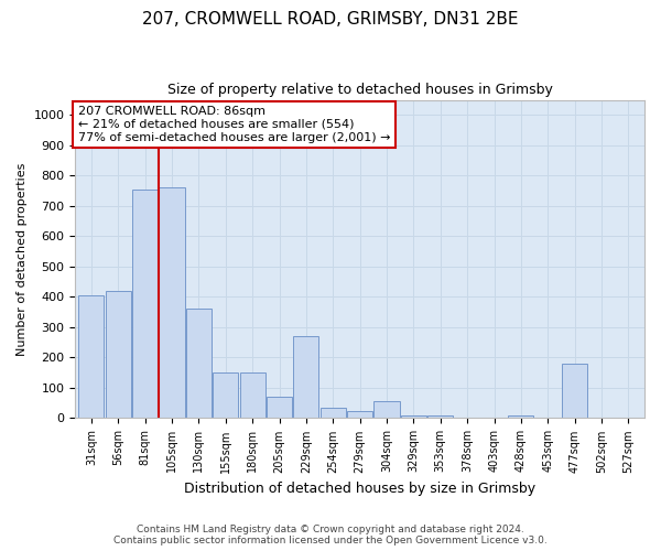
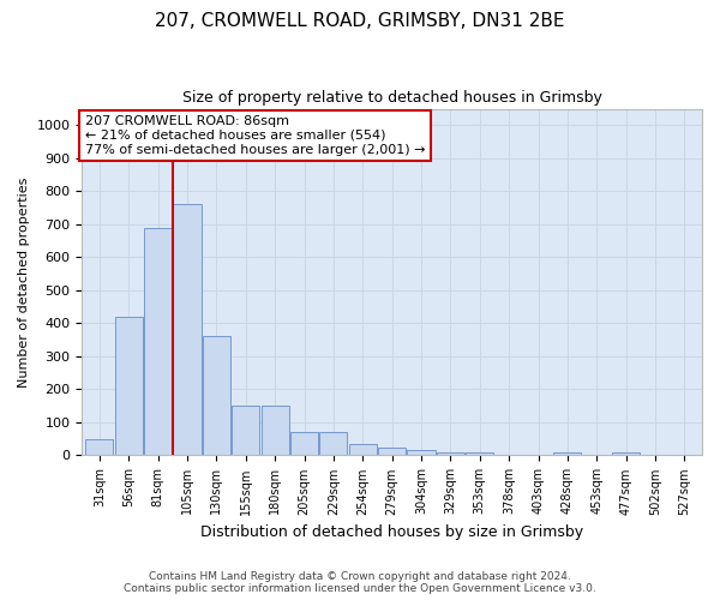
31sqm: 405 -> 50
81sqm: 755 -> 690
229sqm: 270 -> 70
304sqm: 55 -> 15
477sqm: 180 -> 10
